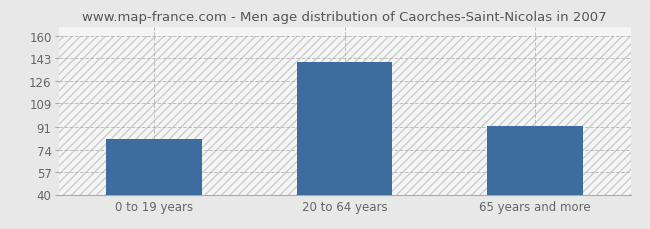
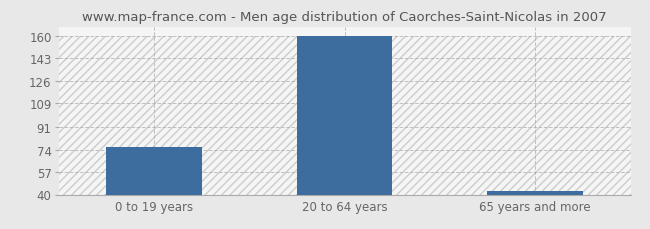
0 to 19 years: 82 -> 76
20 to 64 years: 140 -> 160
65 years and more: 92 -> 43
